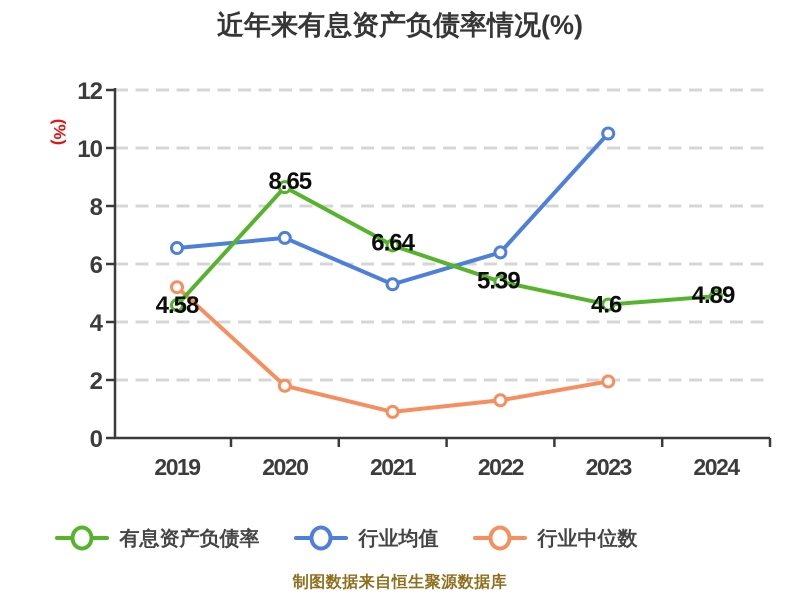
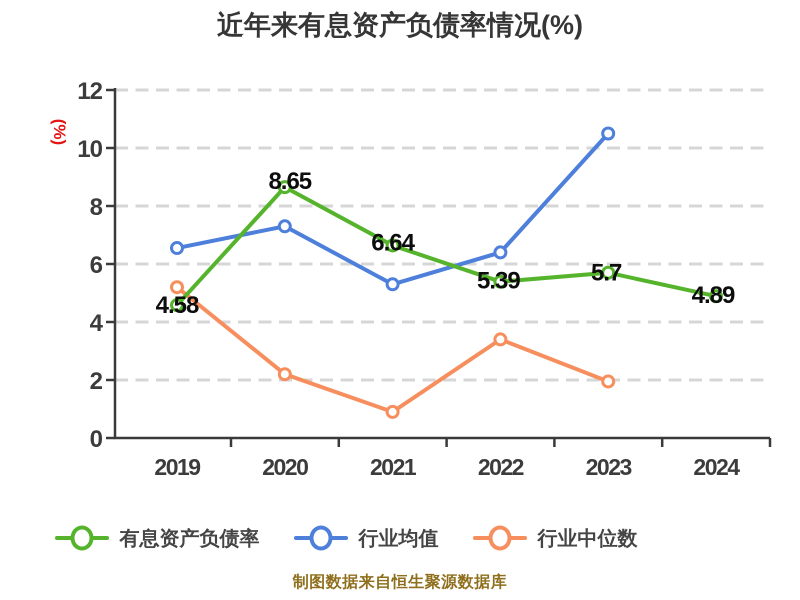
行业均值/2020: 6.9 -> 7.3
行业中位数/2020: 1.8 -> 2.2
行业中位数/2022: 1.3 -> 3.4
有息资产负债率/2023: 4.6 -> 5.7
